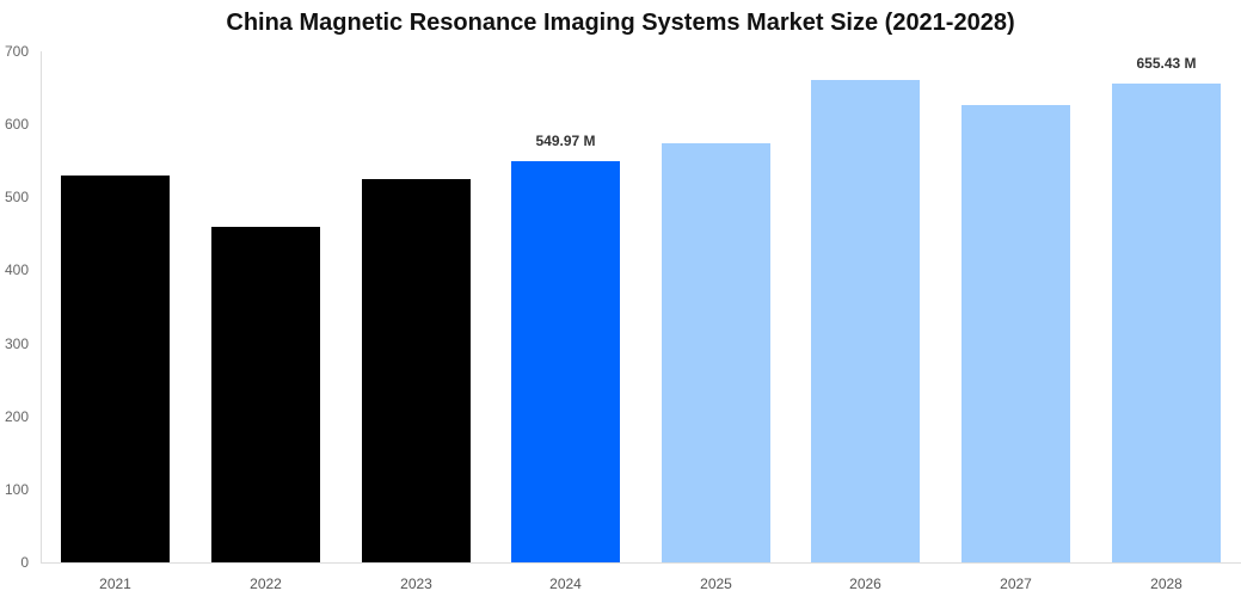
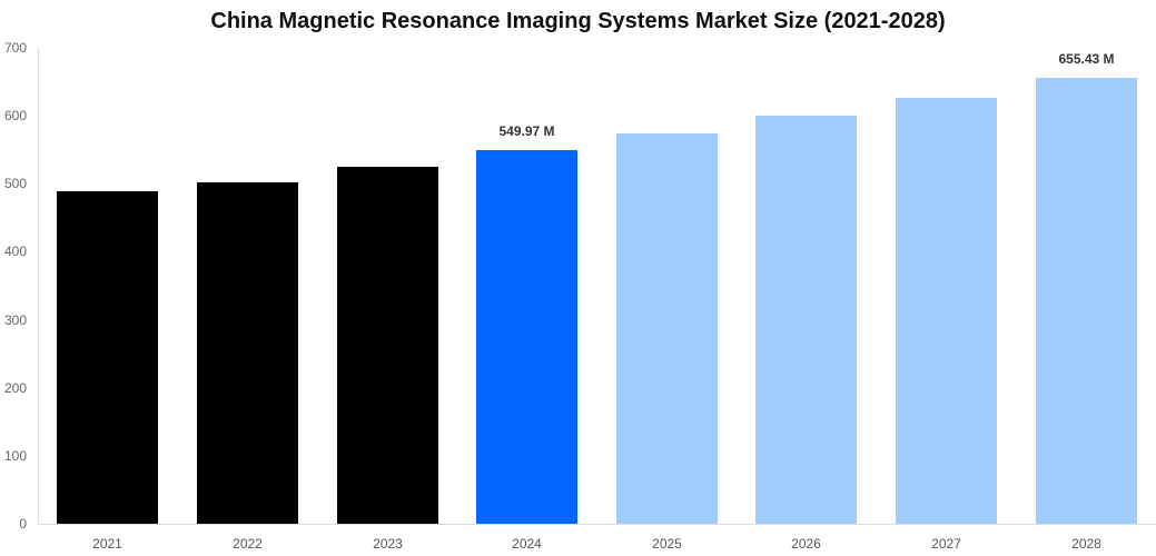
2021: 530 -> 490
2022: 460 -> 500
2026: 660 -> 600
